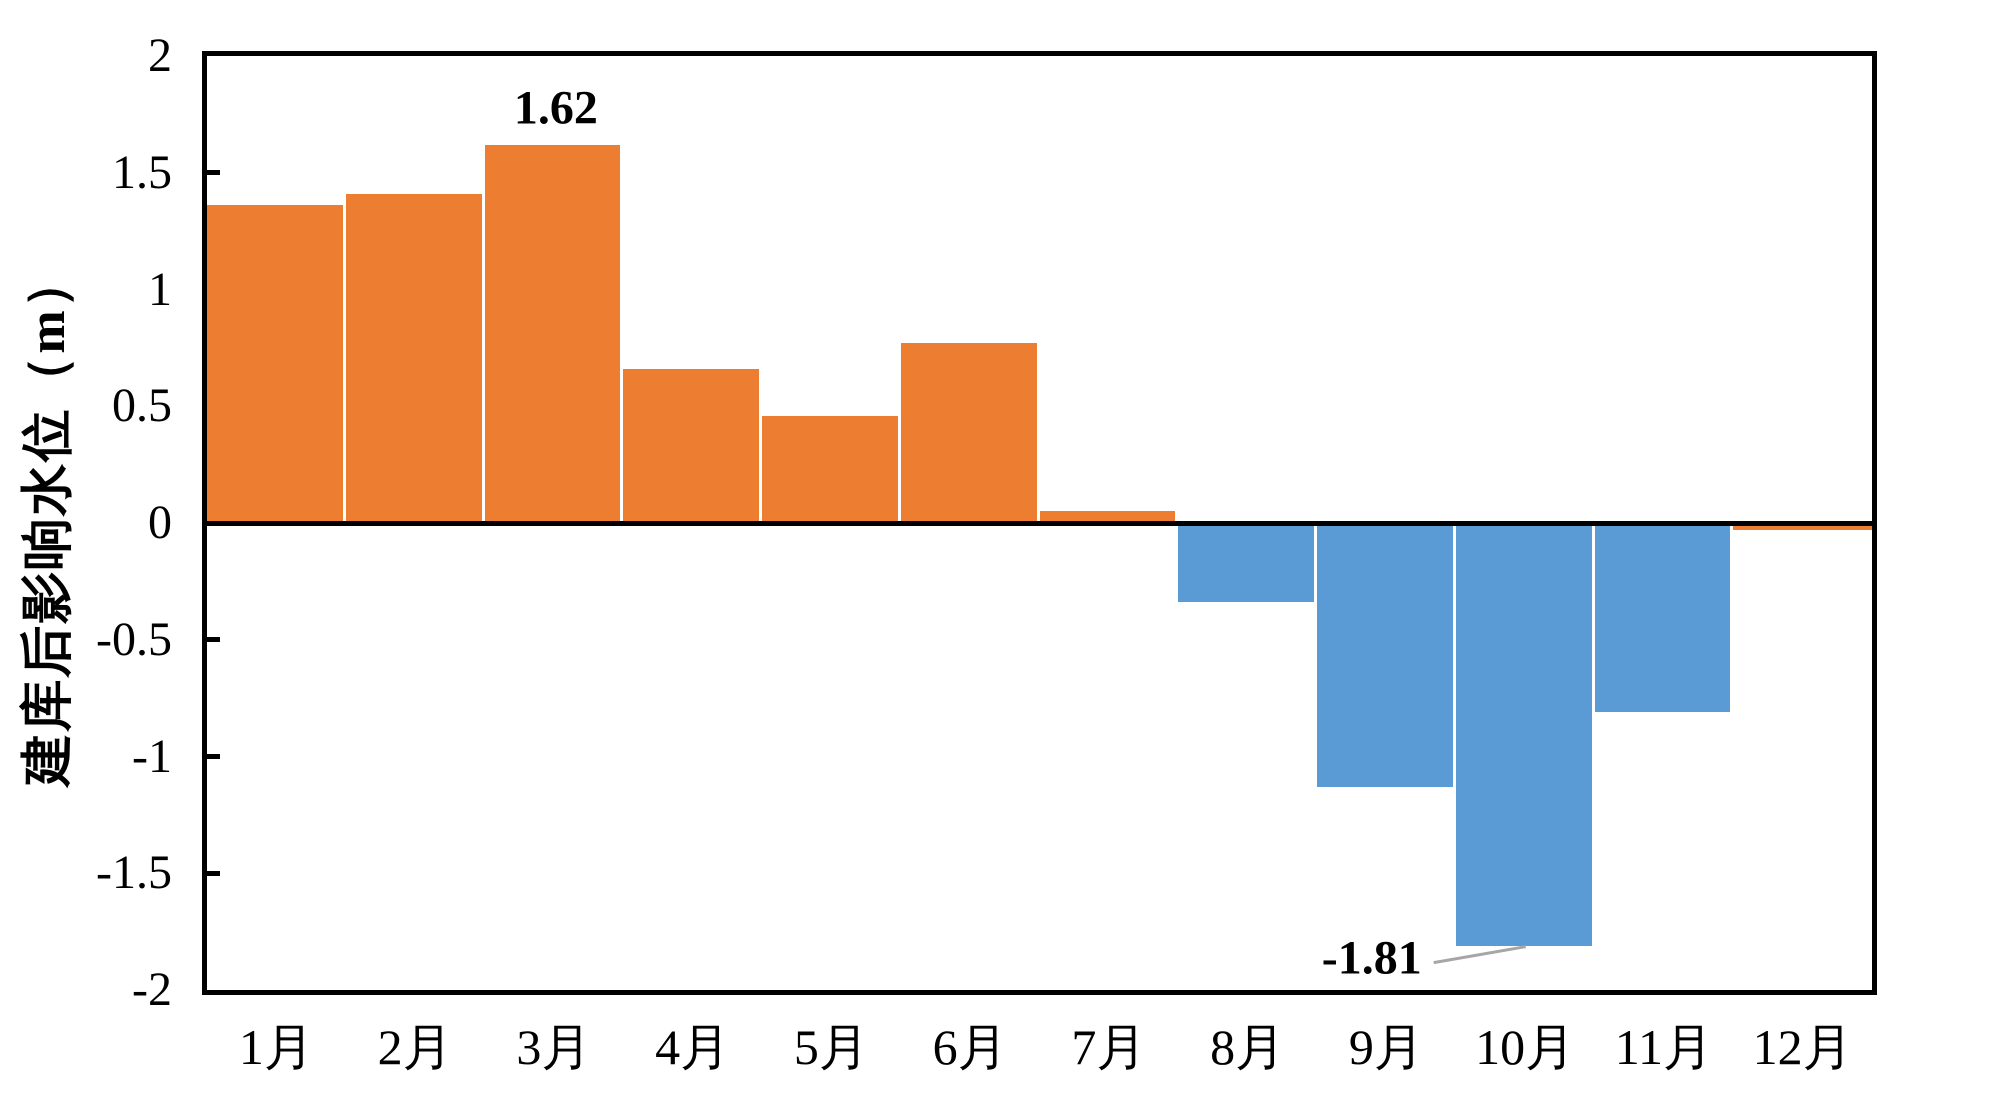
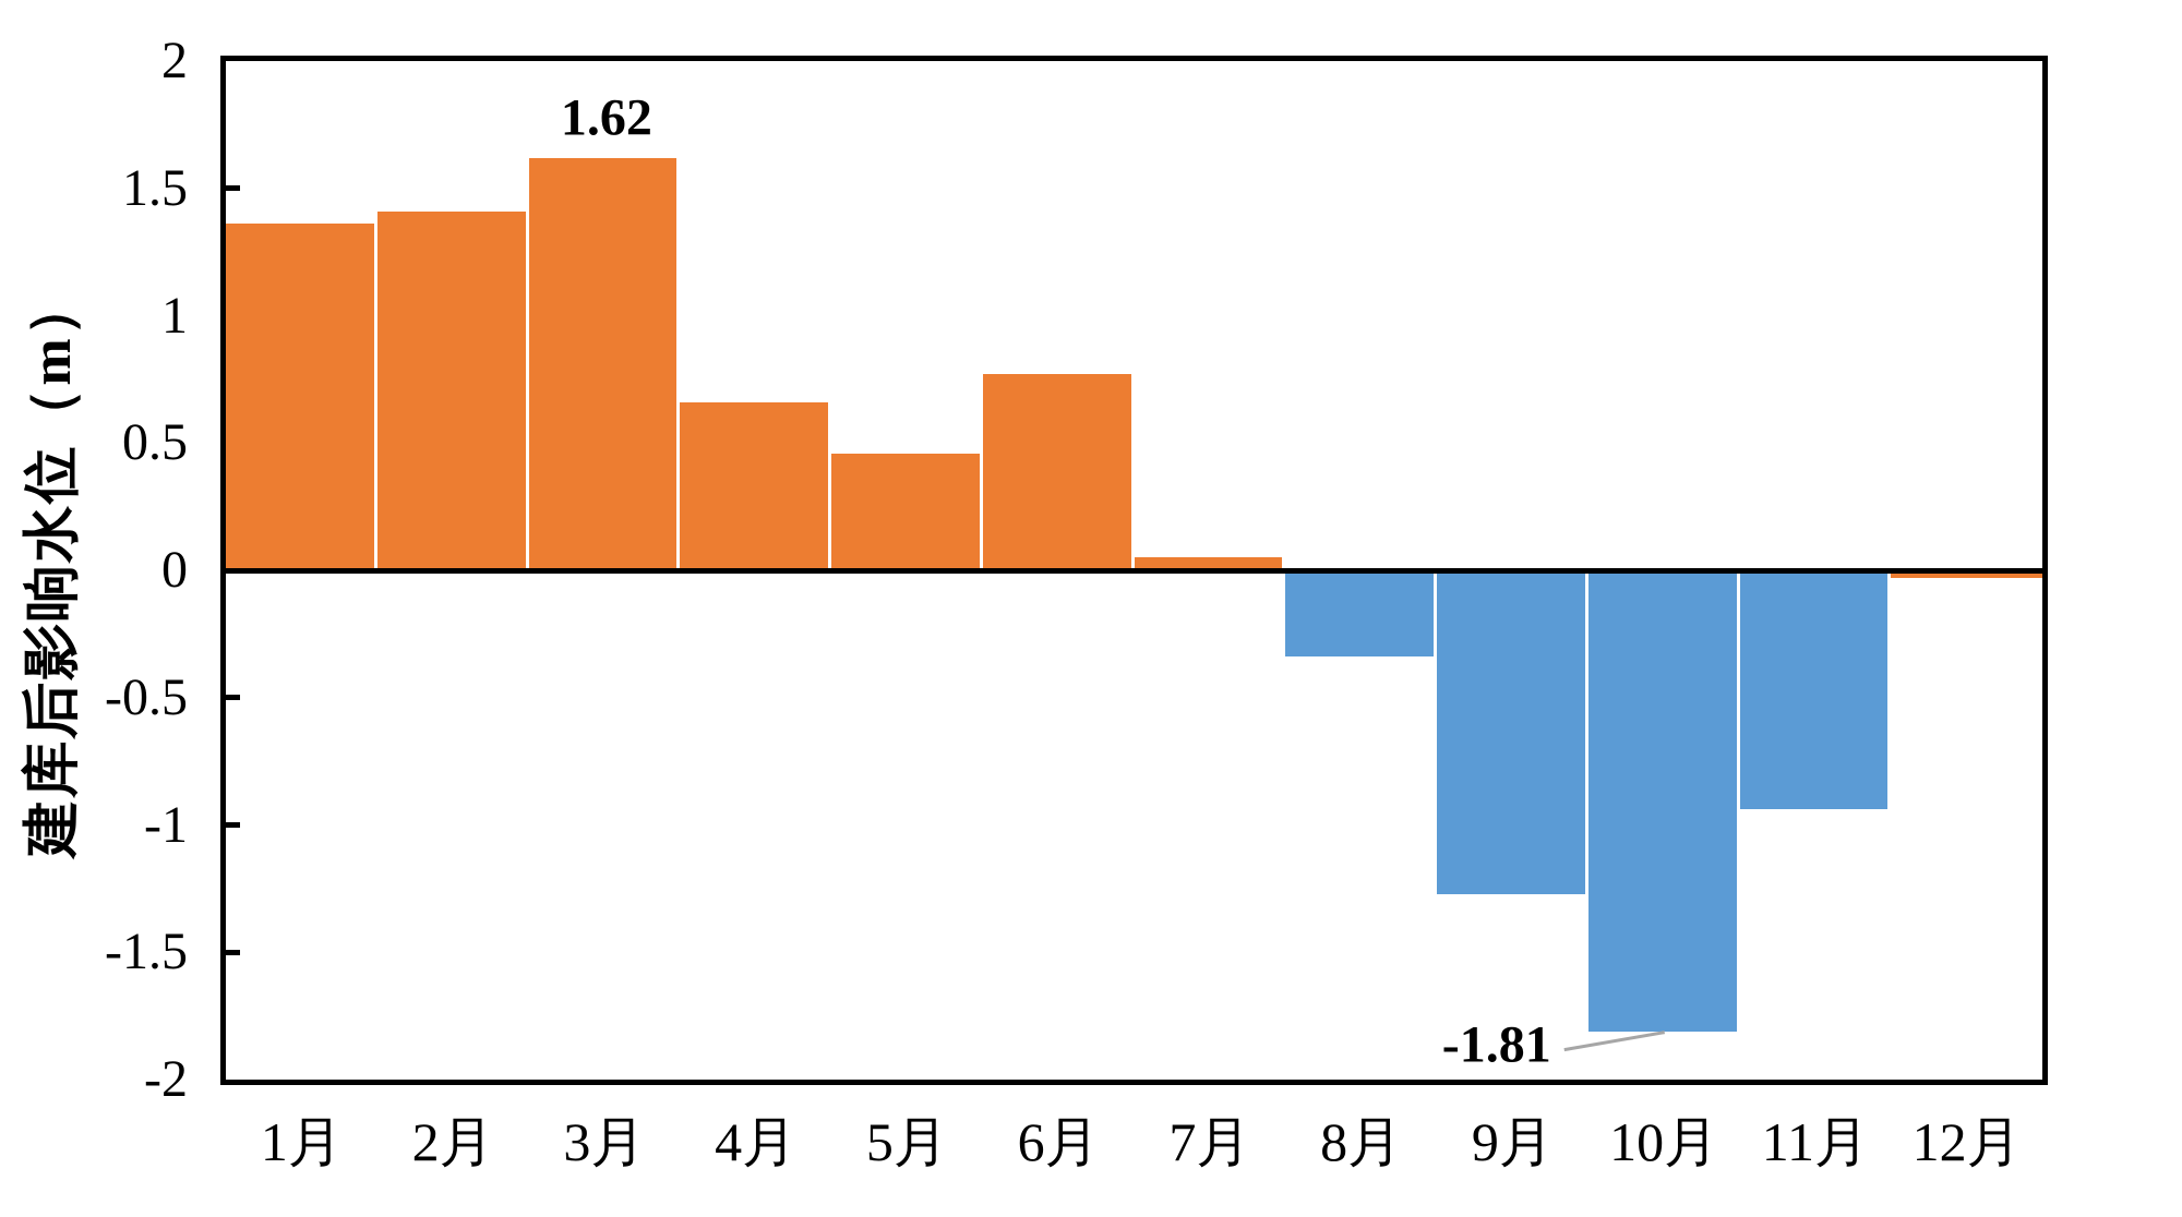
9月: -1.13 -> -1.27
11月: -0.81 -> -0.94
